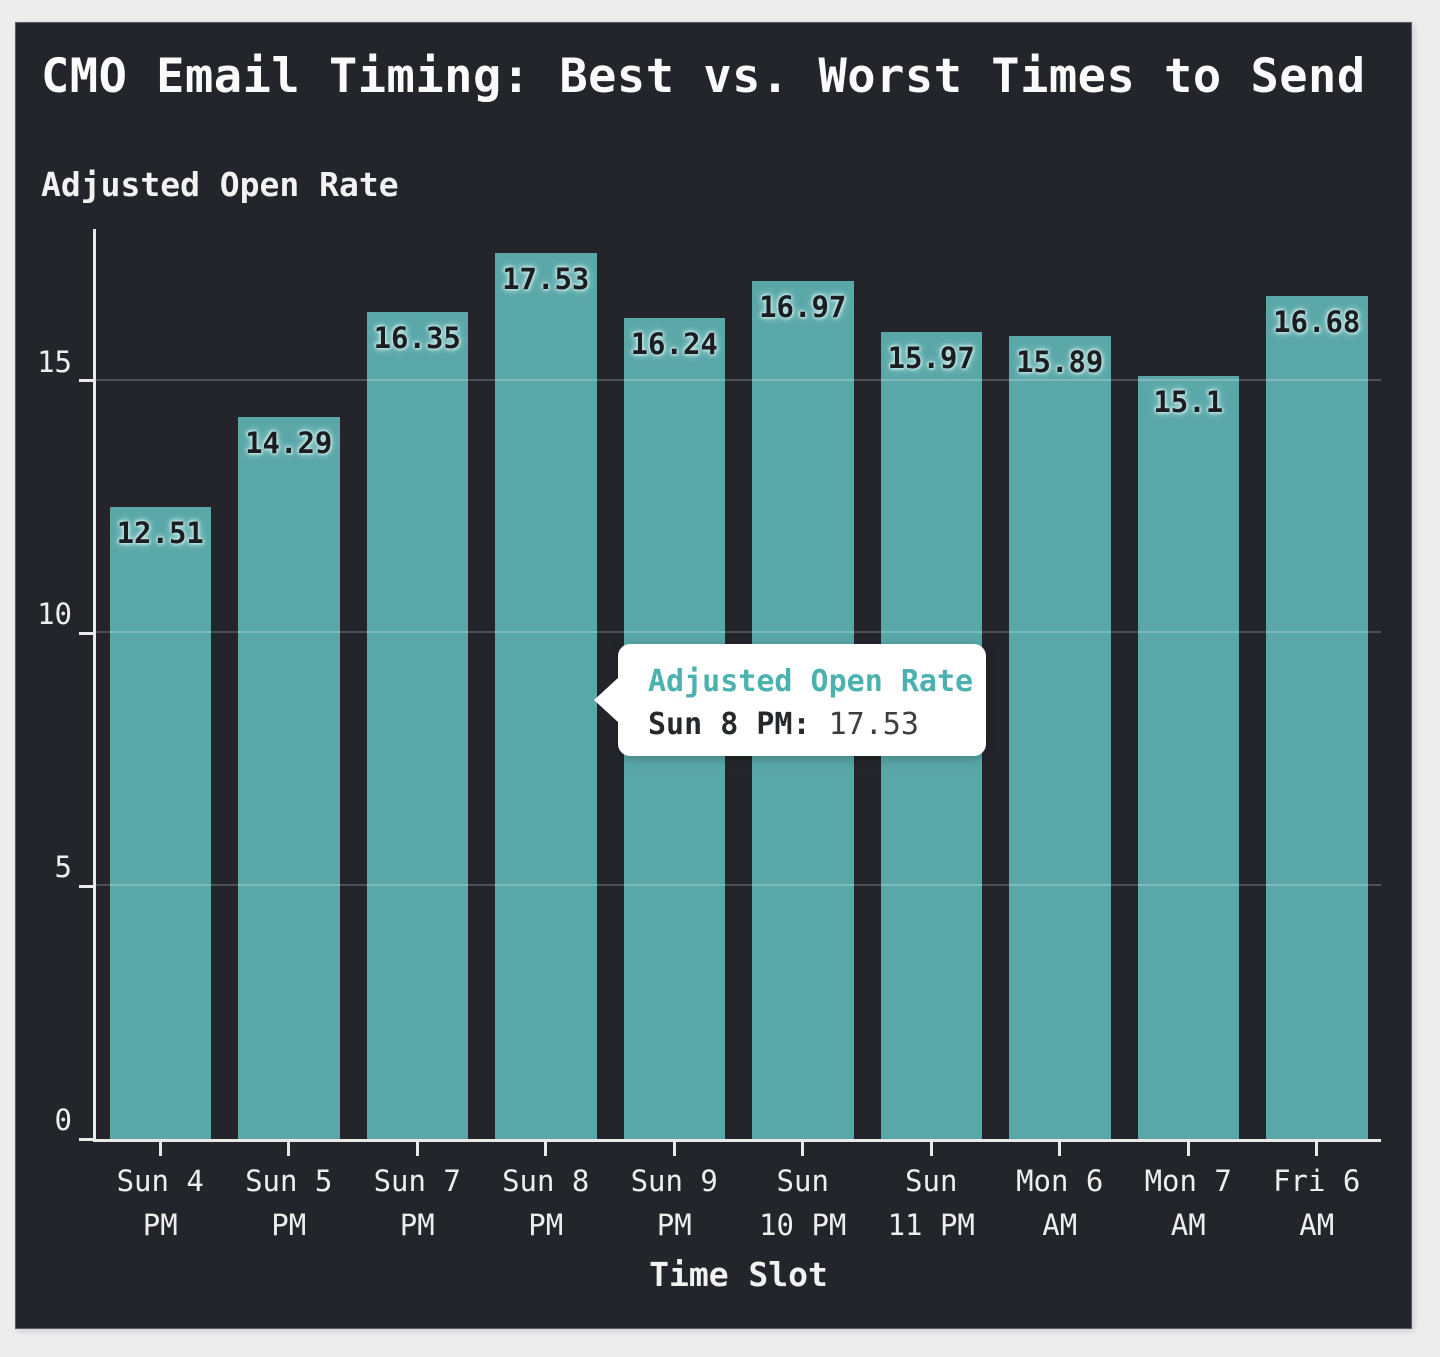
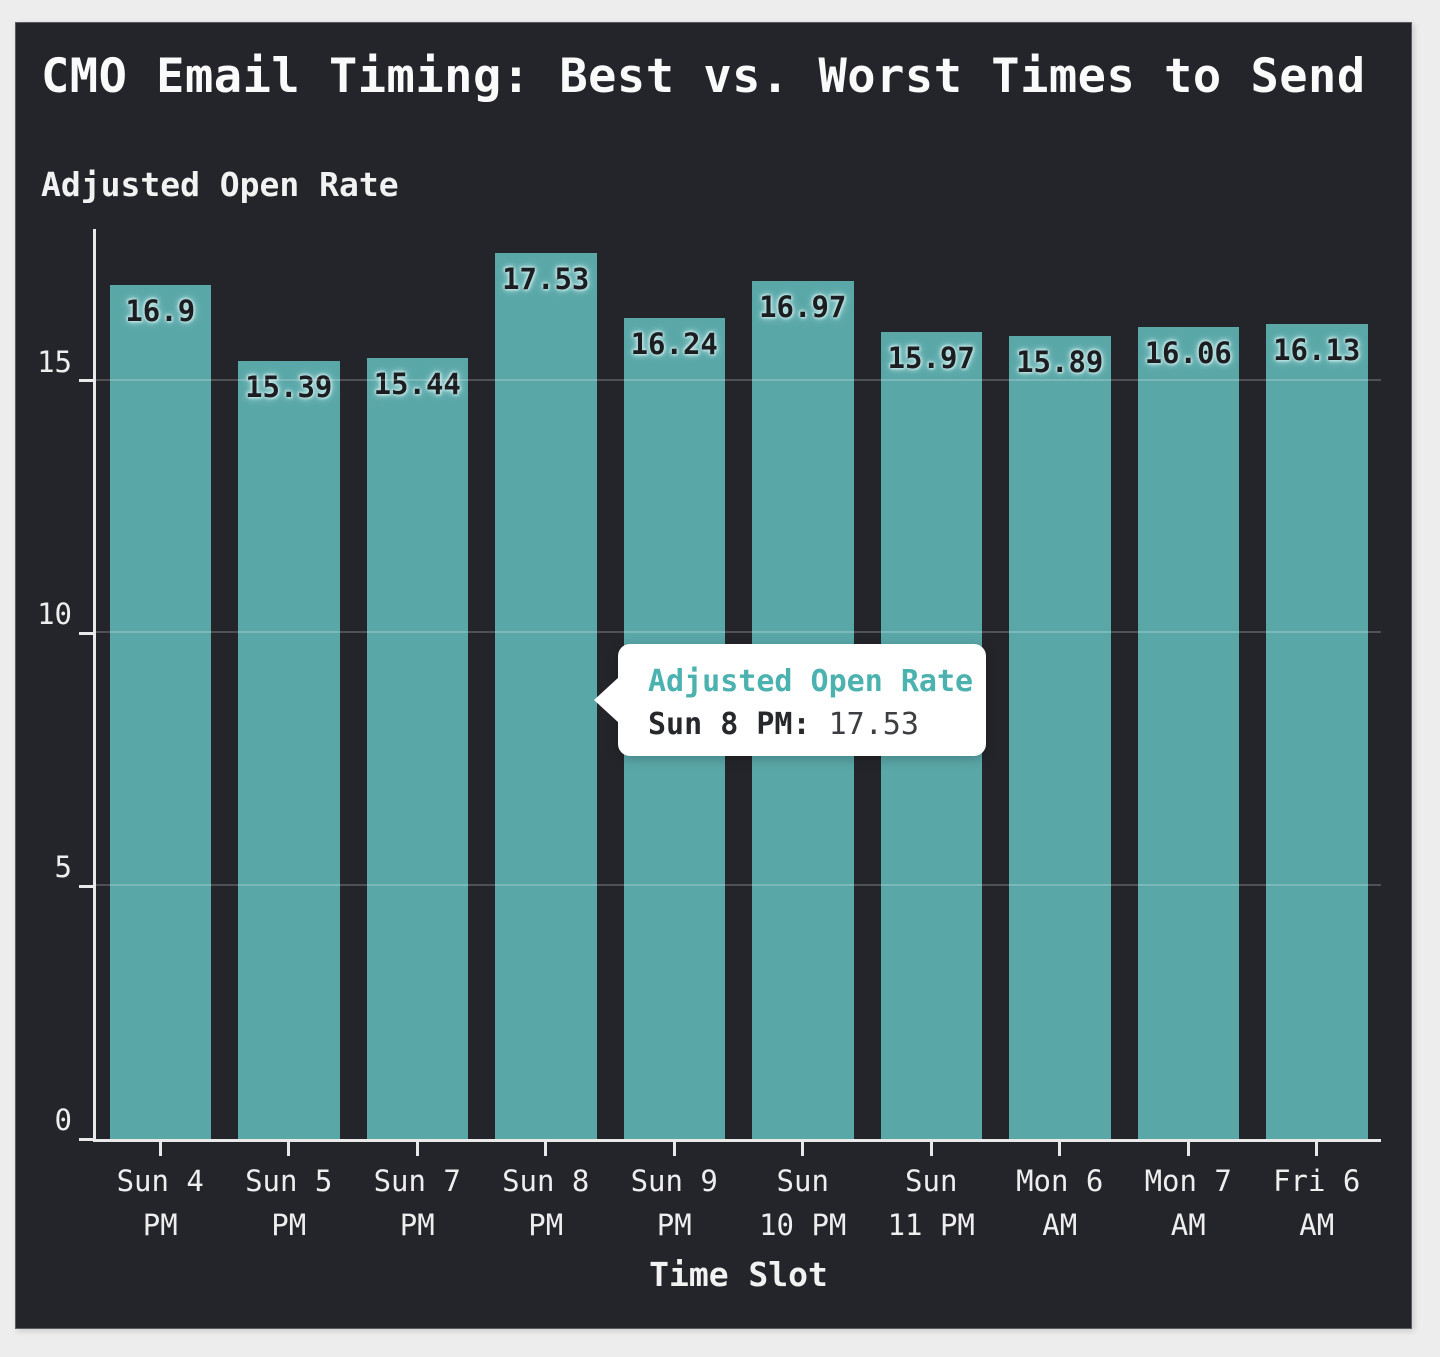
Sun 4 PM: 12.51 -> 16.9
Sun 5 PM: 14.29 -> 15.39
Sun 7 PM: 16.35 -> 15.44
Mon 7 AM: 15.1 -> 16.06
Fri 6 AM: 16.68 -> 16.13
